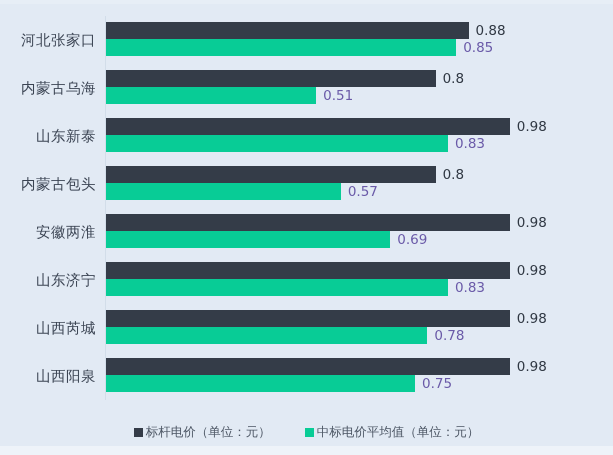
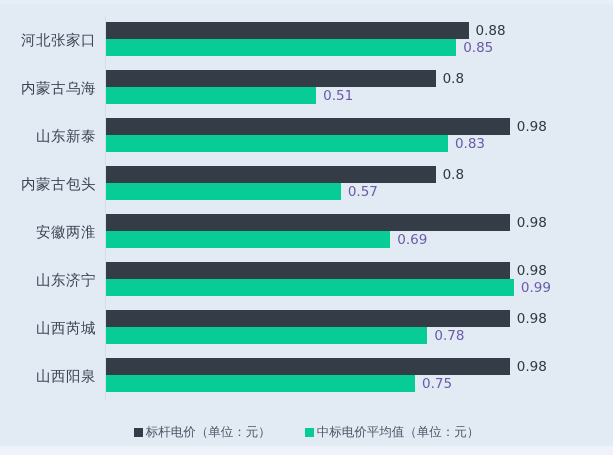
中标电价平均值（单位：元）/山东济宁: 0.83 -> 0.99
